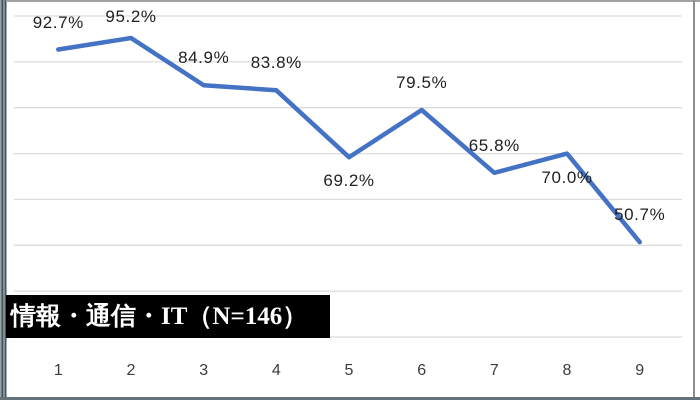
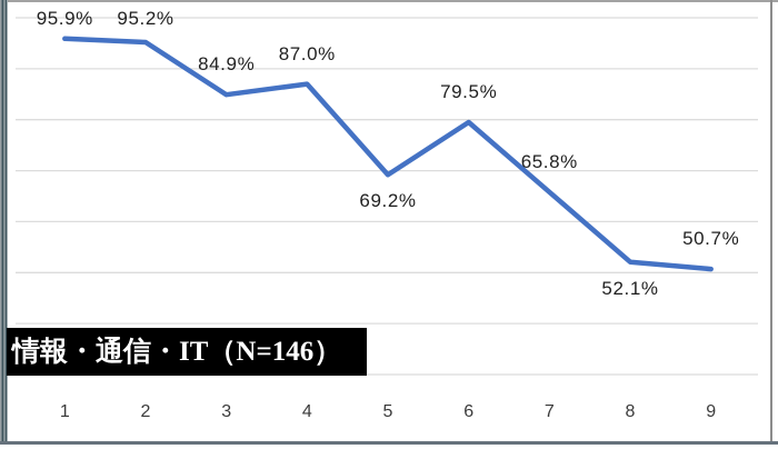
1: 92.7% -> 95.9%
4: 83.8% -> 87.0%
8: 70.0% -> 52.1%
